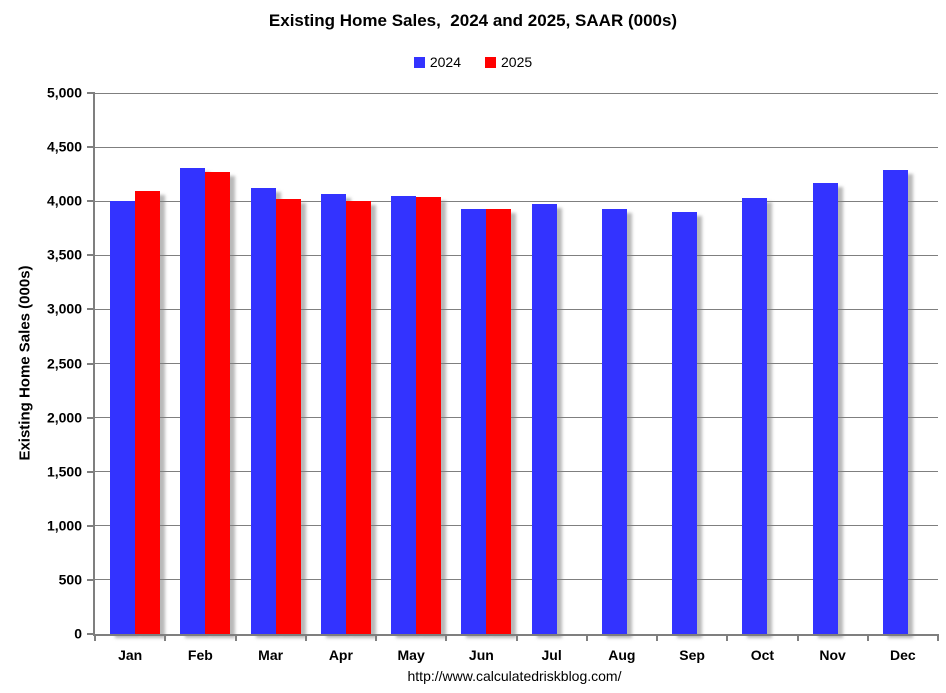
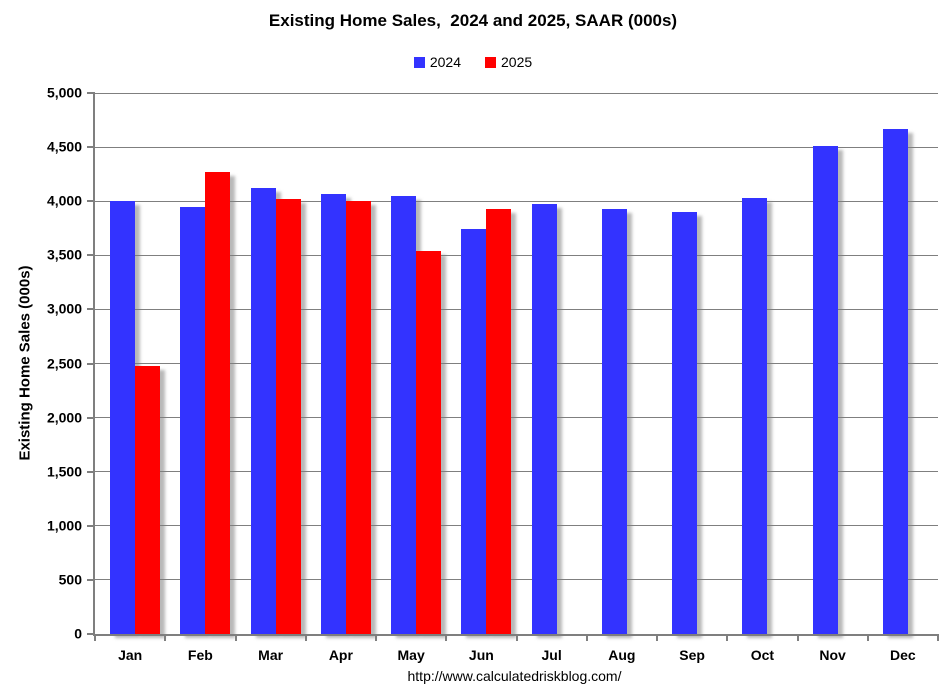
2025/Jan: 4090 -> 2480
2024/Feb: 4310 -> 3950
2025/May: 4040 -> 3540
2024/Jun: 3930 -> 3740
2024/Nov: 4170 -> 4510
2024/Dec: 4290 -> 4670
